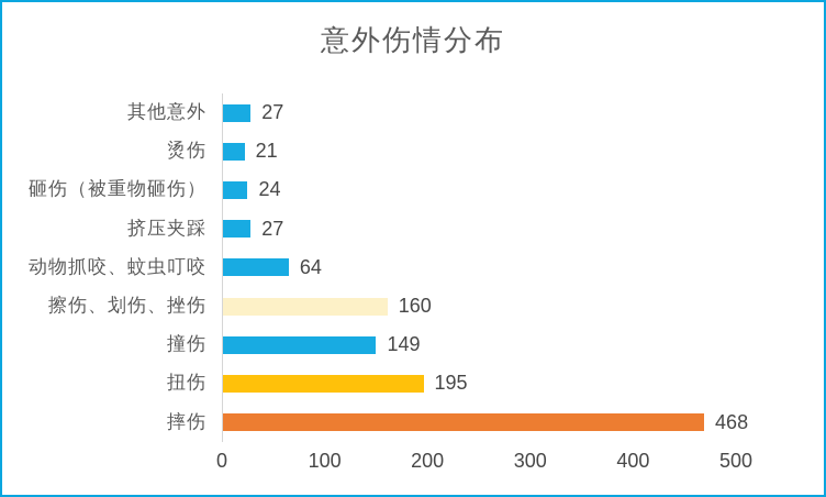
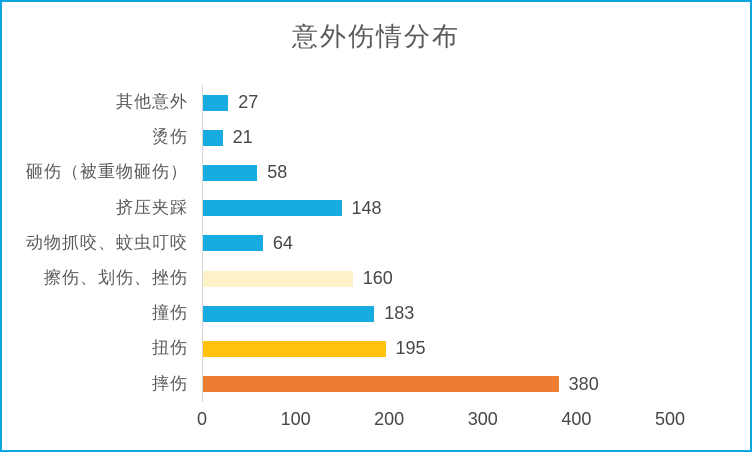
砸伤（被重物砸伤）: 24 -> 58
挤压夹踩: 27 -> 148
撞伤: 149 -> 183
摔伤: 468 -> 380
